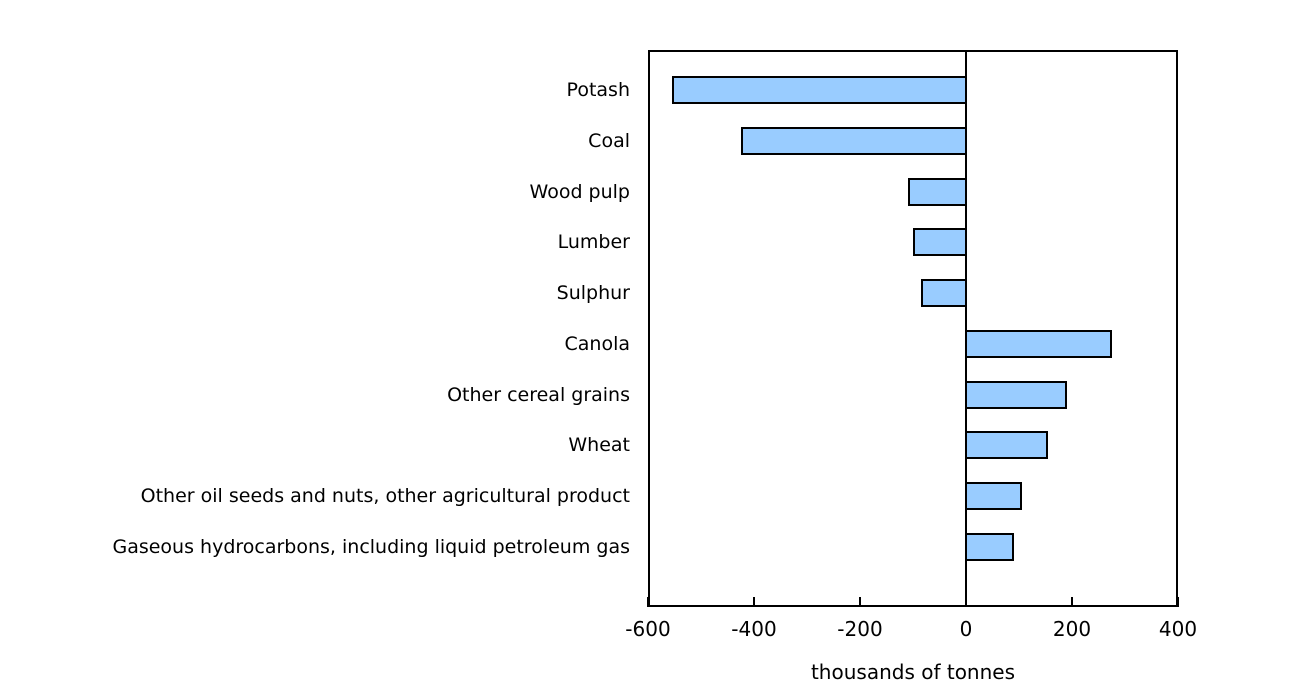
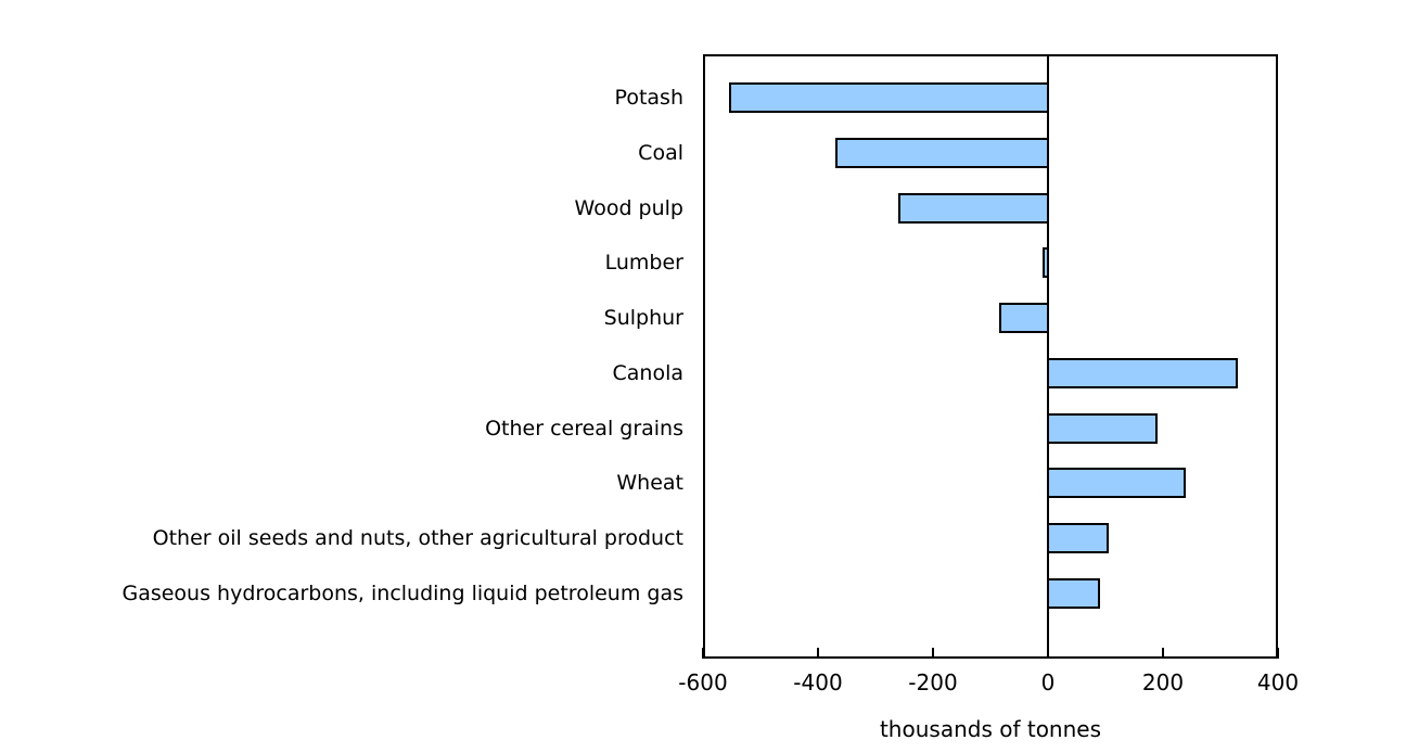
Coal: -420 -> -370
Wood pulp: -110 -> -260
Lumber: -100 -> -10
Canola: 280 -> 330
Wheat: 160 -> 240
